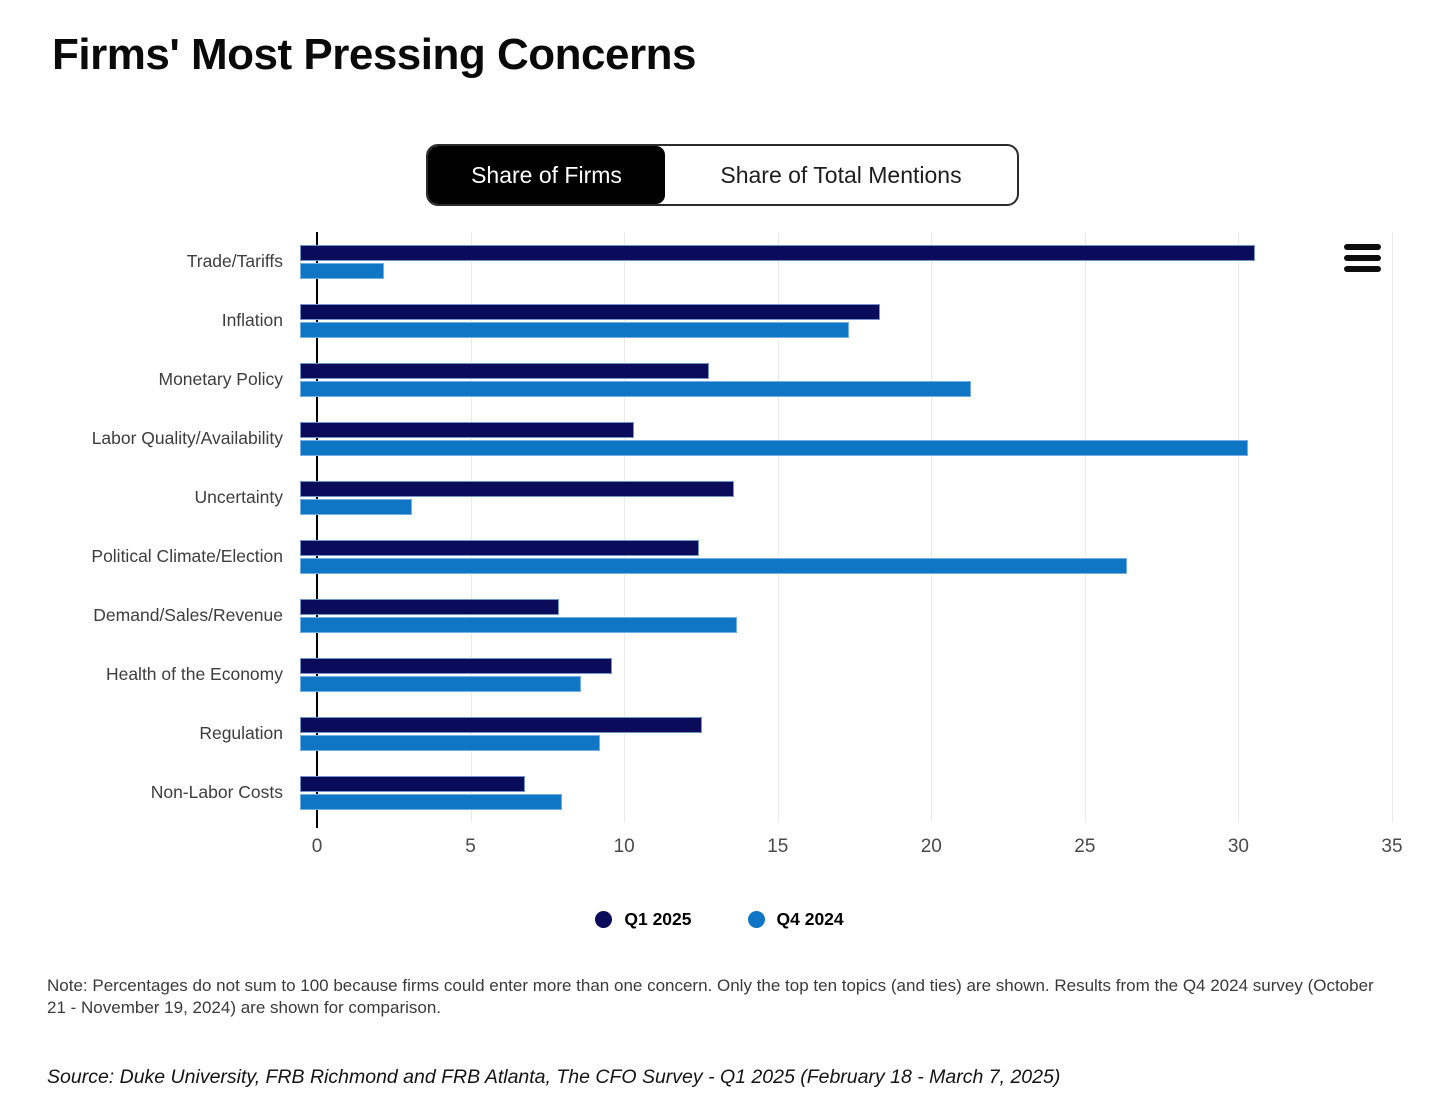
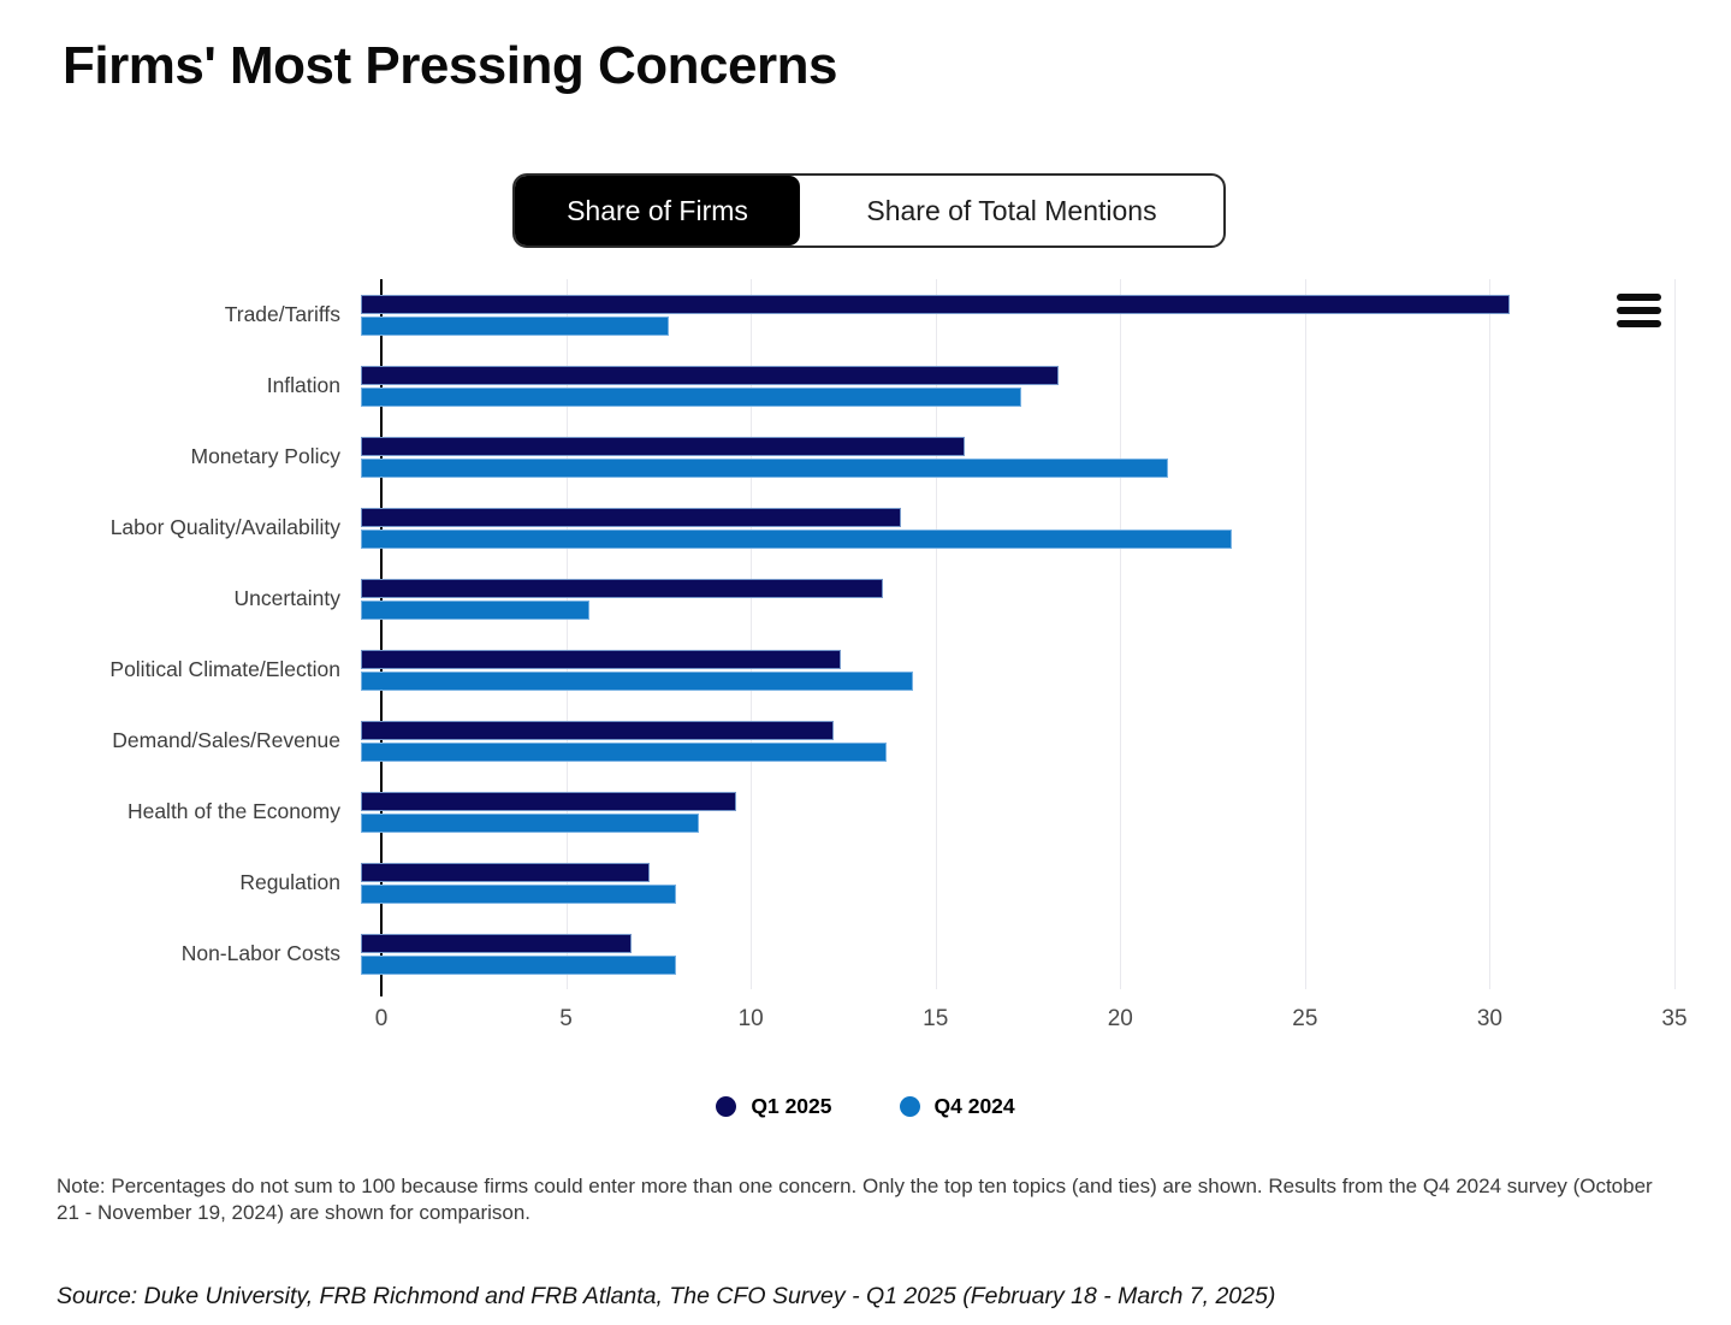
Q4 2024/Trade/Tariffs: 2.7 -> 8.2
Q1 2025/Monetary Policy: 13.1 -> 16.1
Q1 2025/Labor Quality/Availability: 10.7 -> 14.4
Q4 2024/Labor Quality/Availability: 30.4 -> 23.2
Q4 2024/Uncertainty: 3.6 -> 6.1
Q4 2024/Political Climate/Election: 26.5 -> 14.7
Q1 2025/Demand/Sales/Revenue: 8.3 -> 12.6
Q1 2025/Regulation: 12.9 -> 7.7
Q4 2024/Regulation: 9.6 -> 8.4
